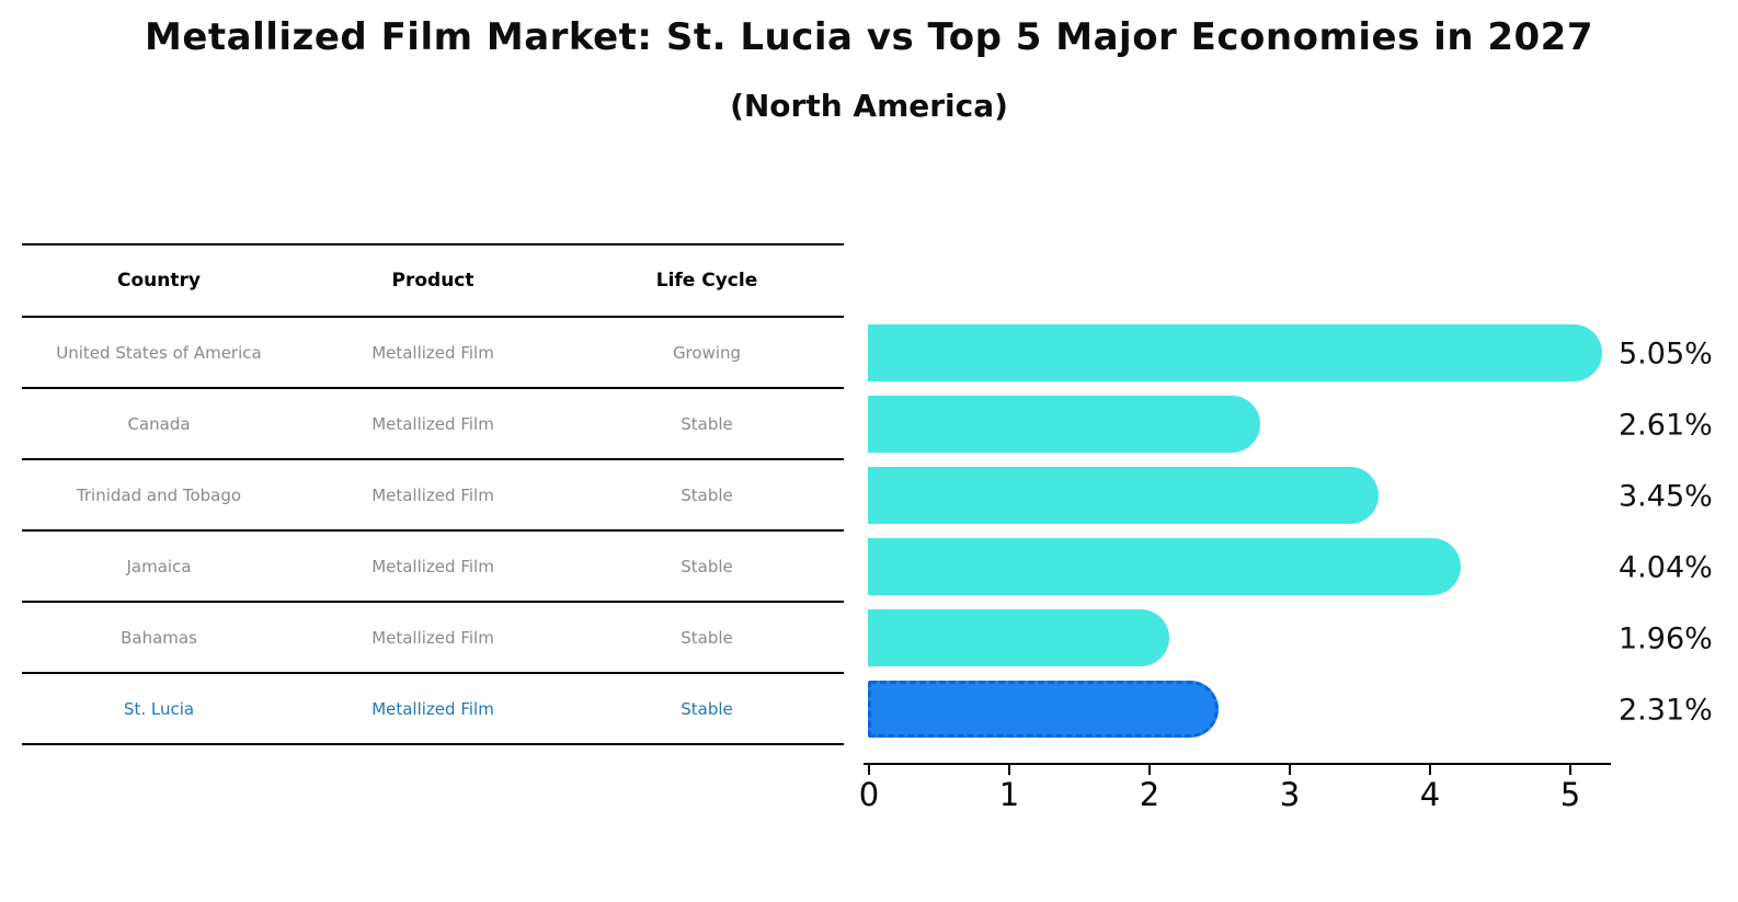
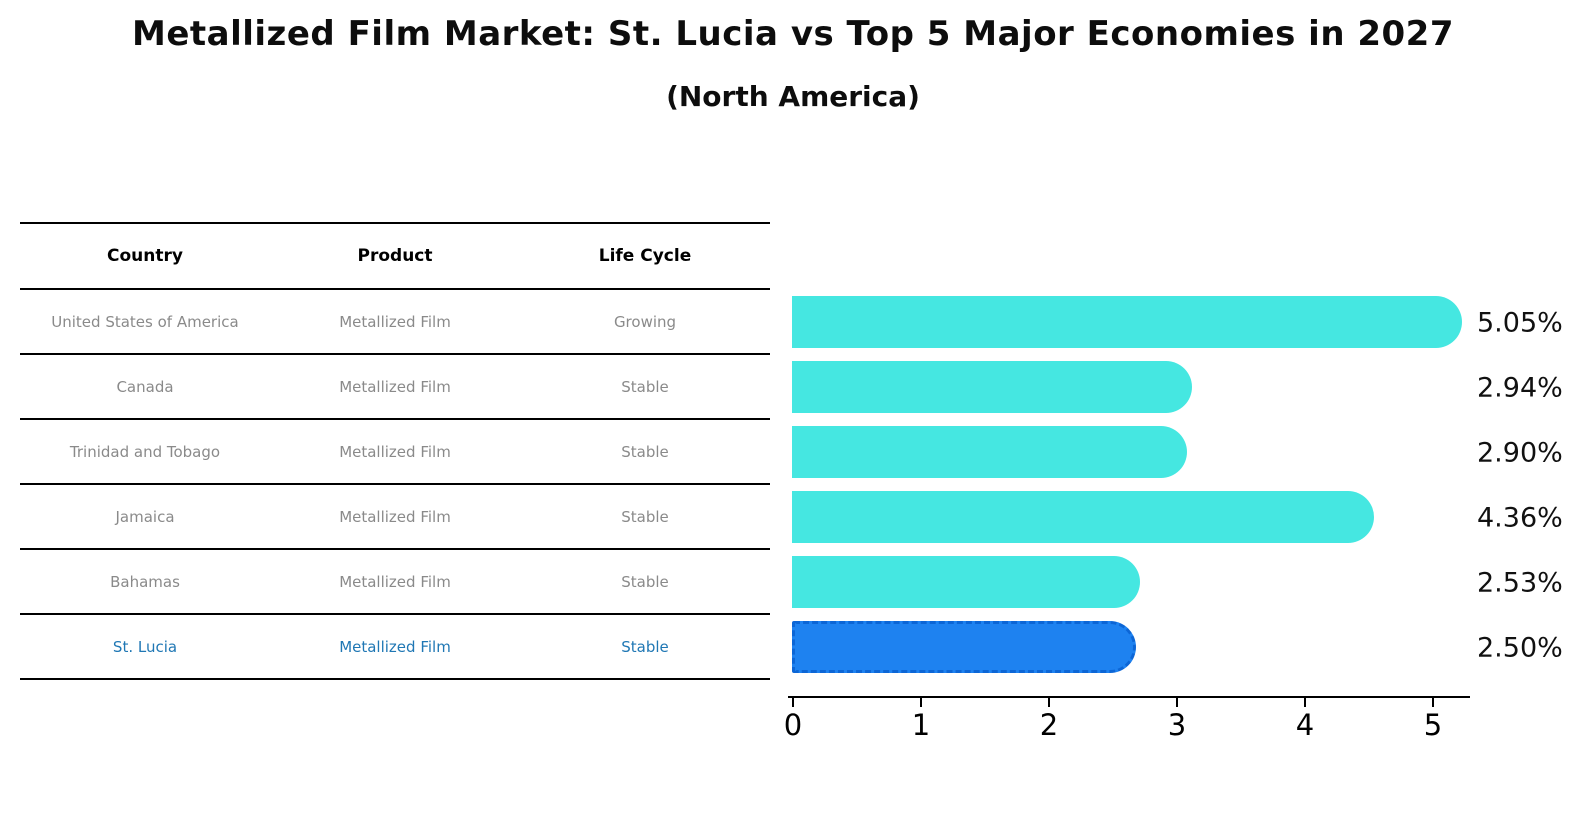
Canada: 2.61% -> 2.94%
Trinidad and Tobago: 3.45% -> 2.90%
Jamaica: 4.04% -> 4.36%
Bahamas: 1.96% -> 2.53%
St. Lucia: 2.31% -> 2.50%
